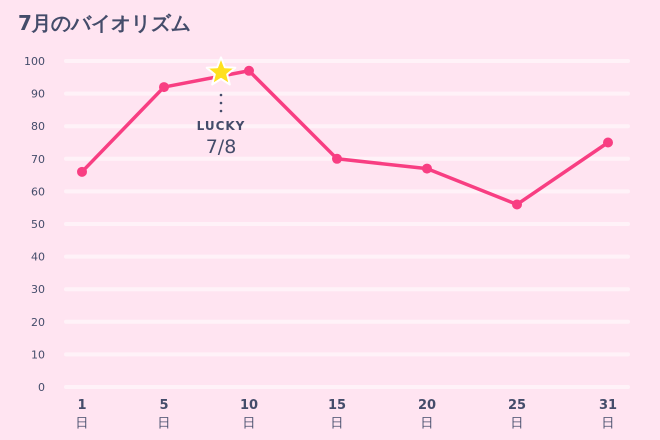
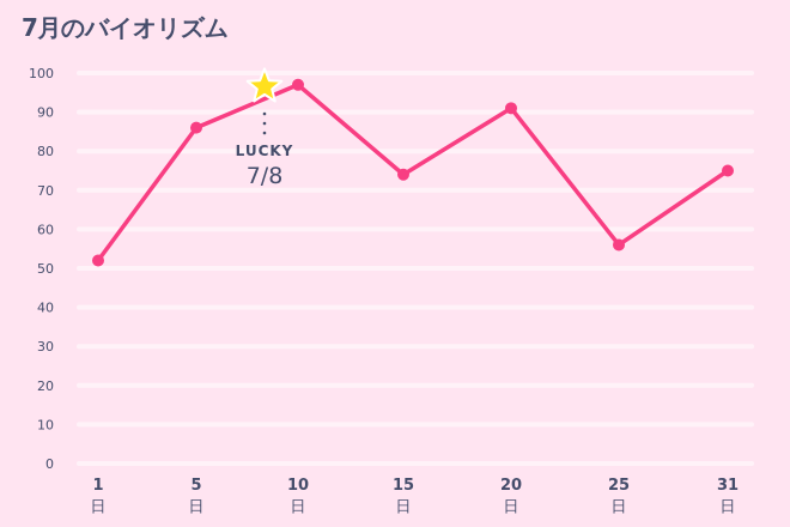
1: 66 -> 52
5: 92 -> 86
15: 70 -> 74
20: 67 -> 91
